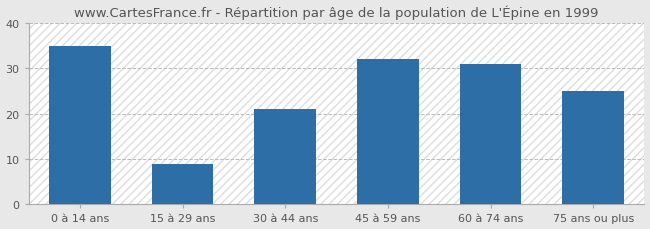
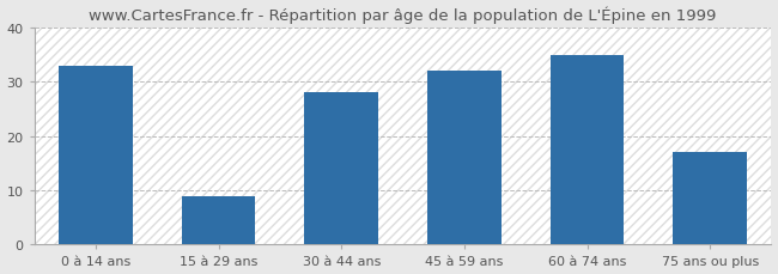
0 à 14 ans: 35 -> 33
30 à 44 ans: 21 -> 28
60 à 74 ans: 31 -> 35
75 ans ou plus: 25 -> 17
